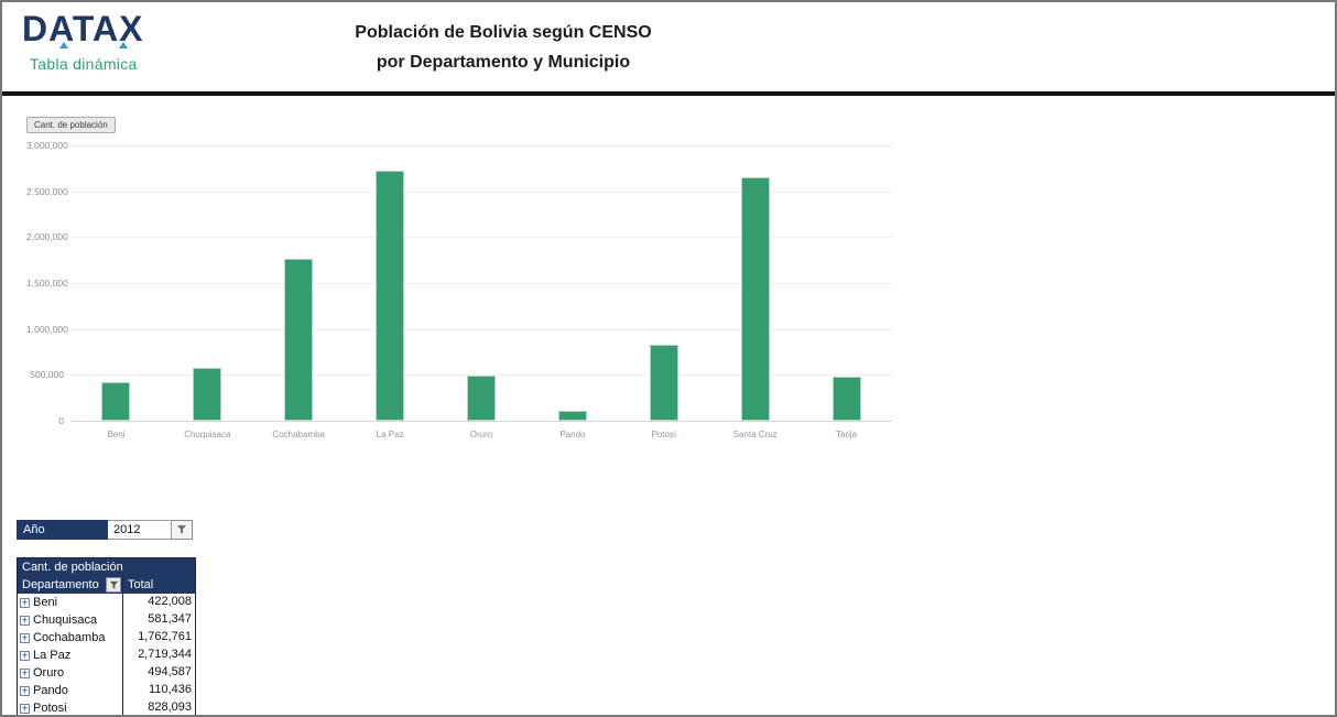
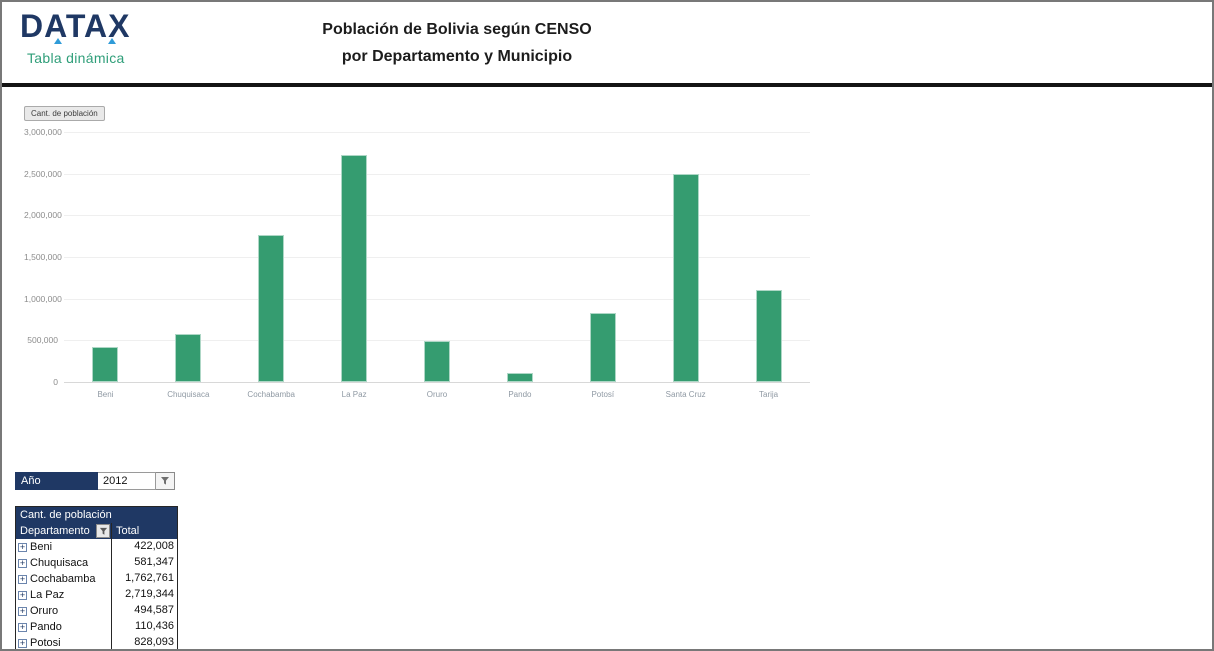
Santa Cruz: 2700000 -> 2500000
Tarija: 500000 -> 1100000
